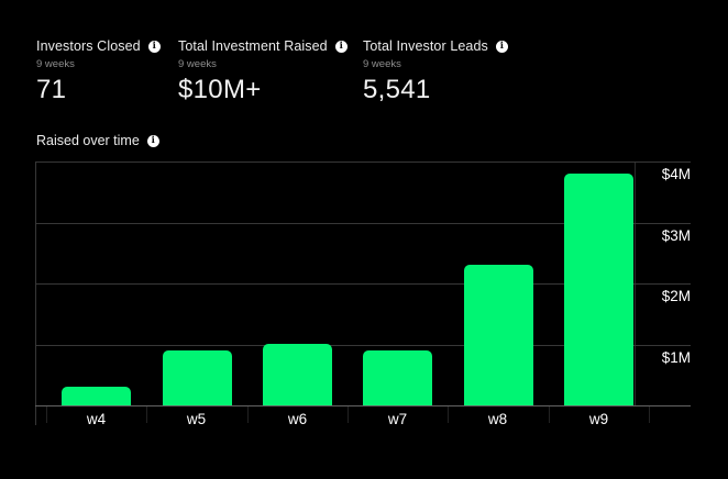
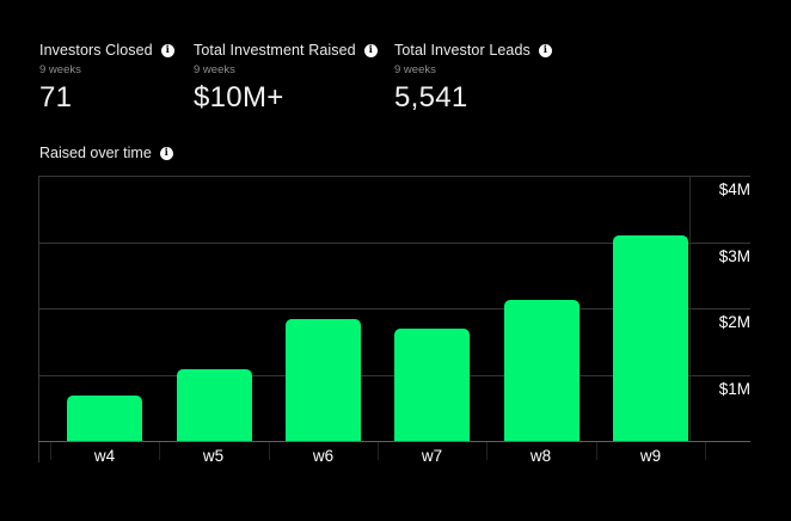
w4: $0.3M -> $0.7M
w5: $0.9M -> $1.1M
w6: $1.0M -> $1.8M
w7: $0.9M -> $1.7M
w8: $2.3M -> $2.1M
w9: $3.8M -> $3.1M
